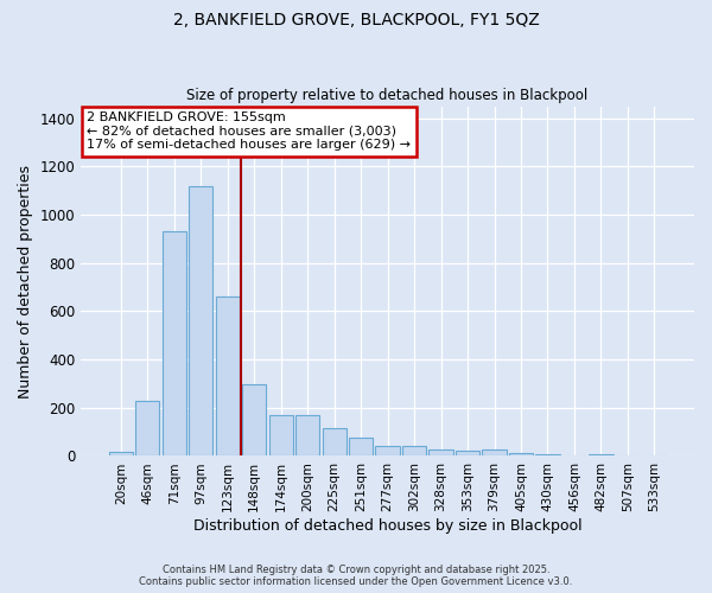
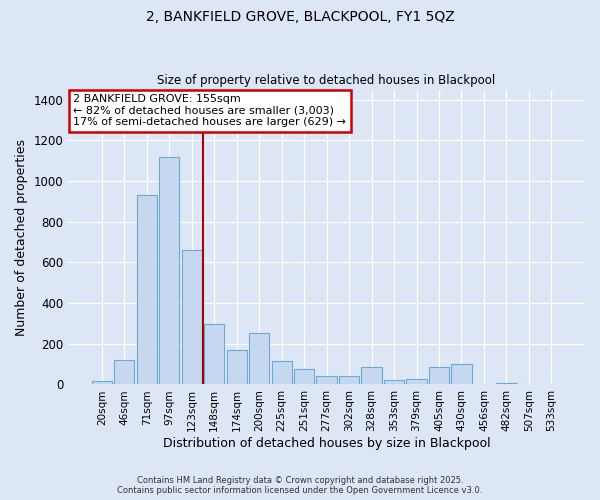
46sqm: 230 -> 120
200sqm: 170 -> 255
328sqm: 27 -> 85
405sqm: 12 -> 85
430sqm: 5 -> 100
